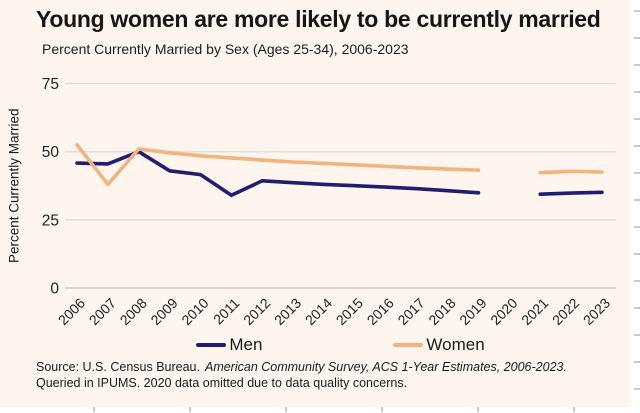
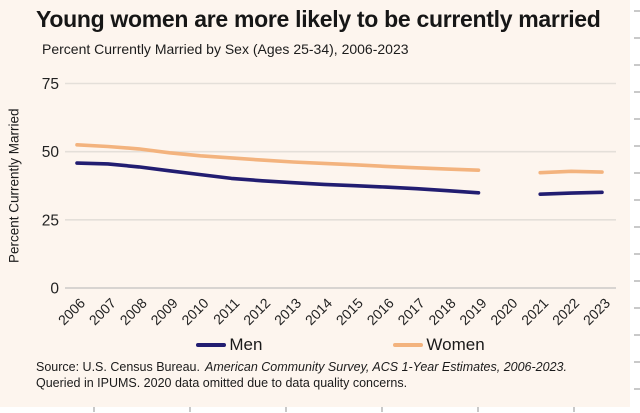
Women/2007: 38 -> 52
Men/2008: 50 -> 44
Men/2011: 34 -> 40
